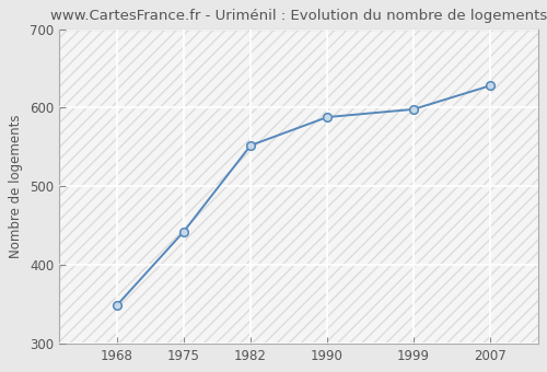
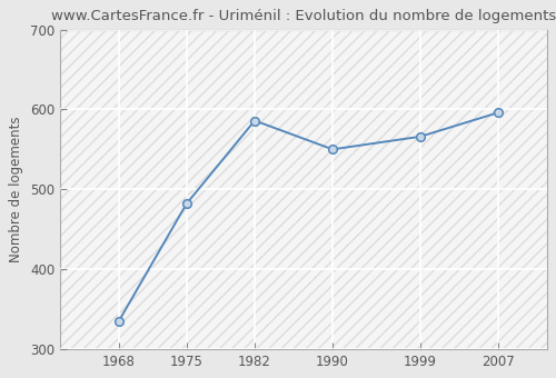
1968: 348 -> 334
1975: 442 -> 482
1982: 552 -> 586
1990: 588 -> 550
1999: 598 -> 566
2007: 628 -> 596
